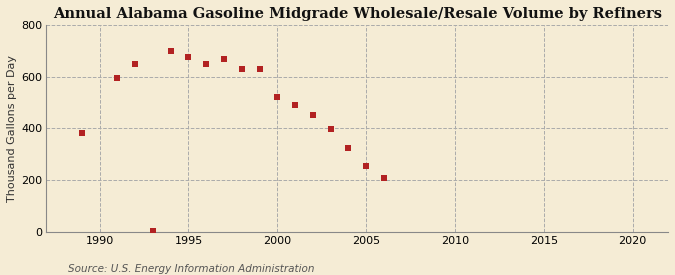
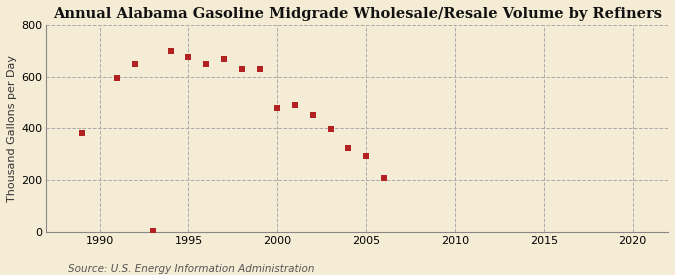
2000: 520 -> 480
2005: 255 -> 295
